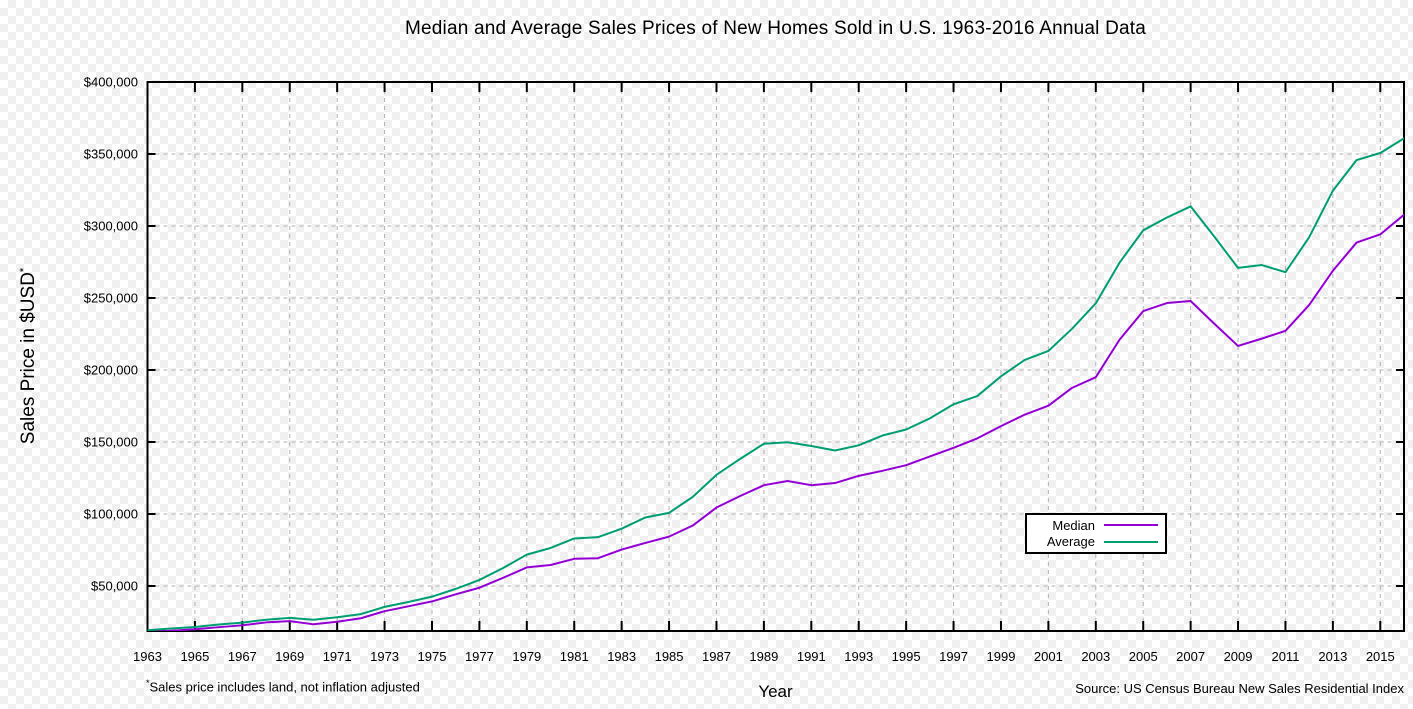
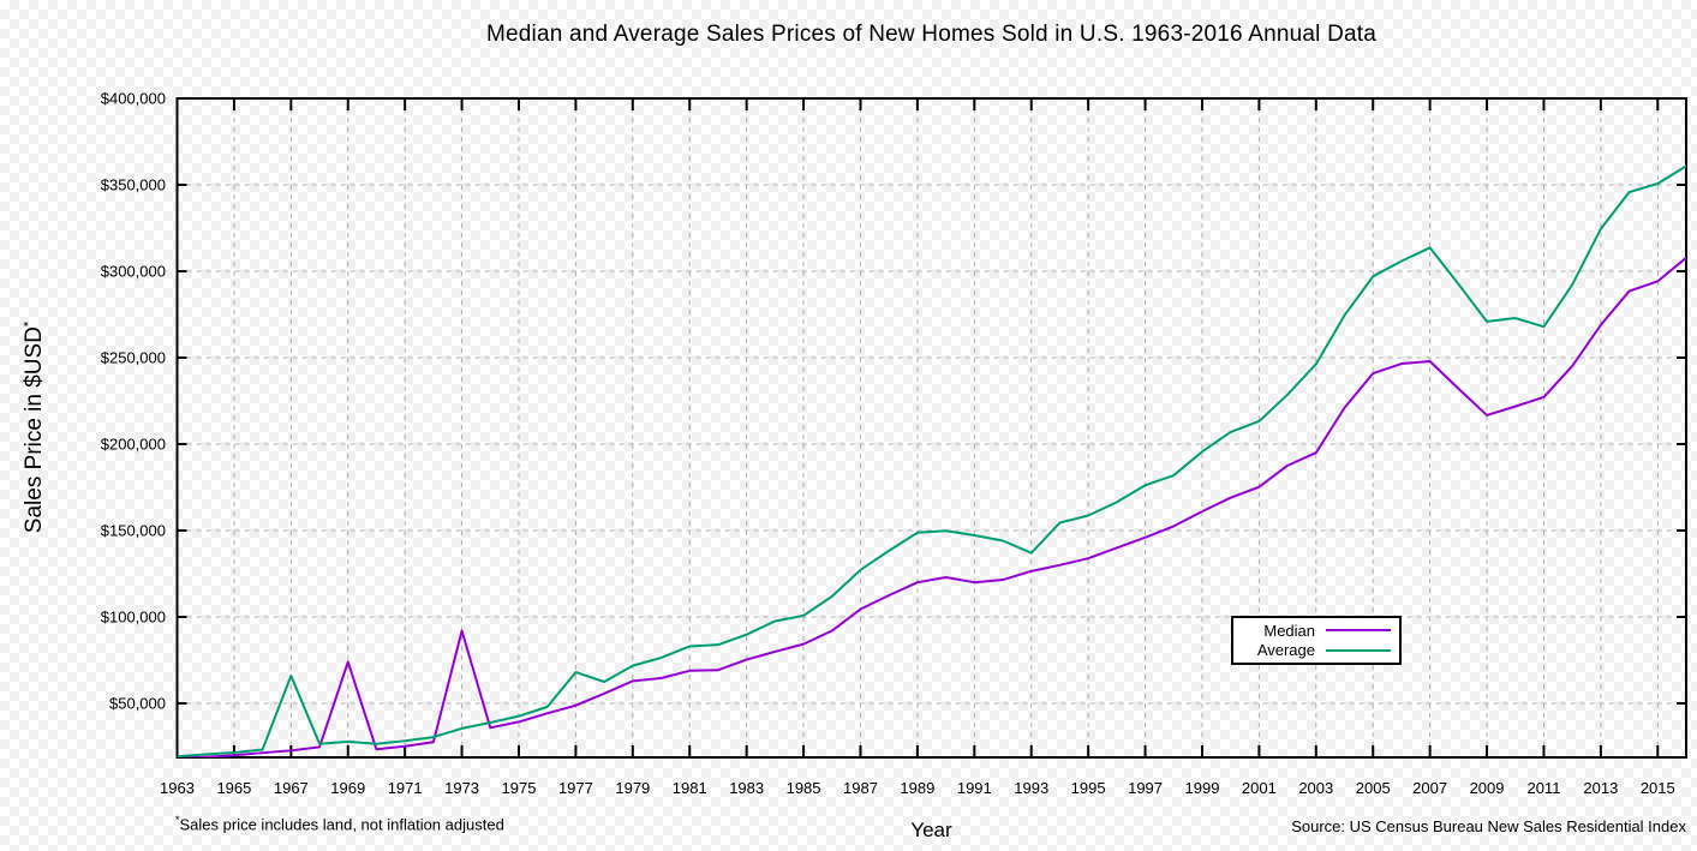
Average/1967: $25000 -> $66000
Median/1969: $26000 -> $74000
Median/1973: $32000 -> $92000
Average/1977: $54000 -> $68000
Average/1993: $148000 -> $137000
